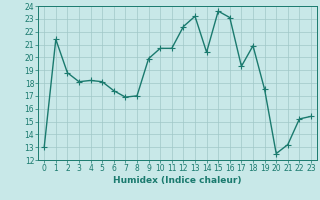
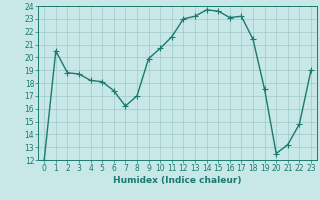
0: 13.0 -> 12.0
1: 21.4 -> 20.5
3: 18.1 -> 18.7
7: 16.9 -> 16.2
11: 20.7 -> 21.6
12: 22.4 -> 23.0
14: 20.4 -> 23.7
17: 19.3 -> 23.2
18: 20.9 -> 21.4
22: 15.2 -> 14.8
23: 15.4 -> 19.0
